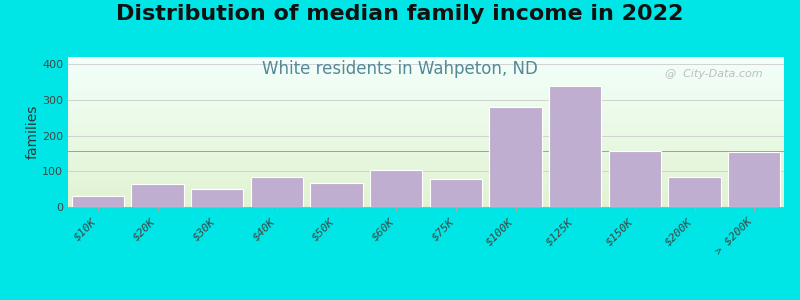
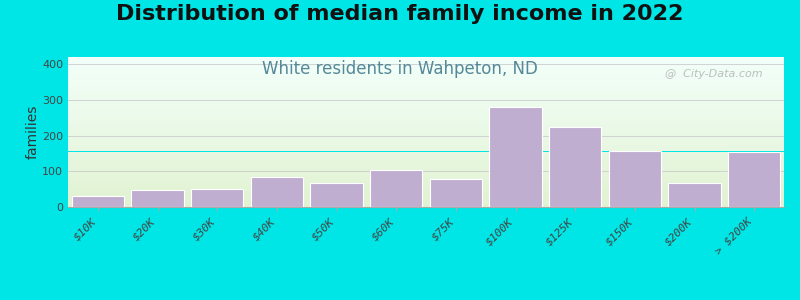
$20K: 65 -> 47
$125K: 340 -> 225
$200K: 85 -> 68
